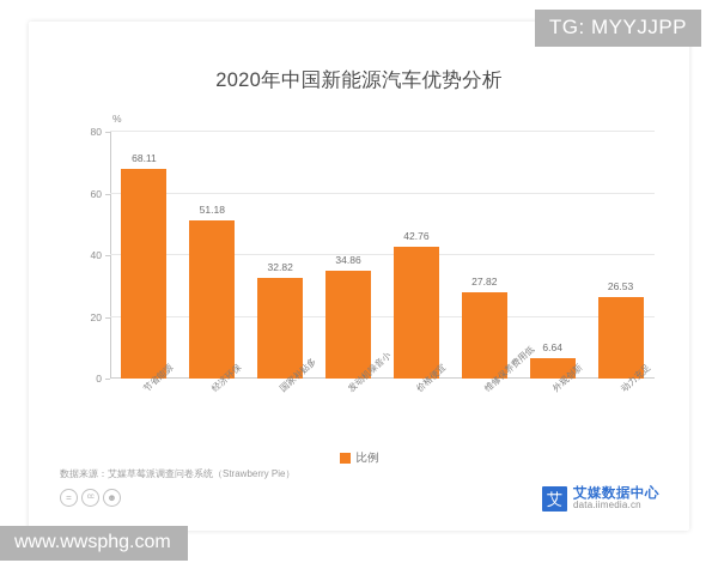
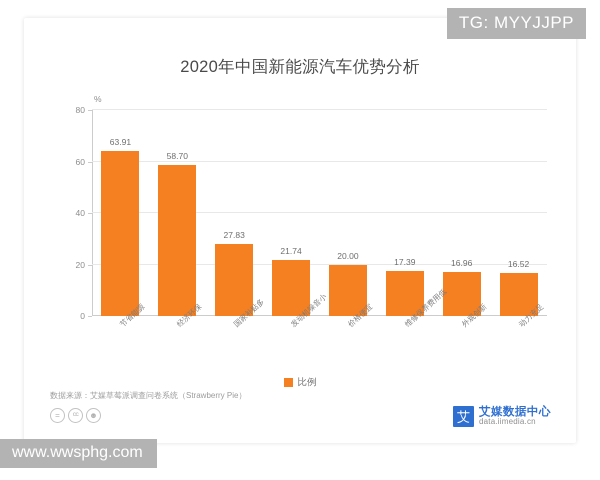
节省能源: 68.11 -> 63.91
经济环保: 51.18 -> 58.70
国家补贴多: 32.82 -> 27.83
发动机噪音小: 34.86 -> 21.74
价格便宜: 42.76 -> 20.00
维修保养费用低: 27.82 -> 17.39
外观创新: 6.64 -> 16.96
动力充足: 26.53 -> 16.52
